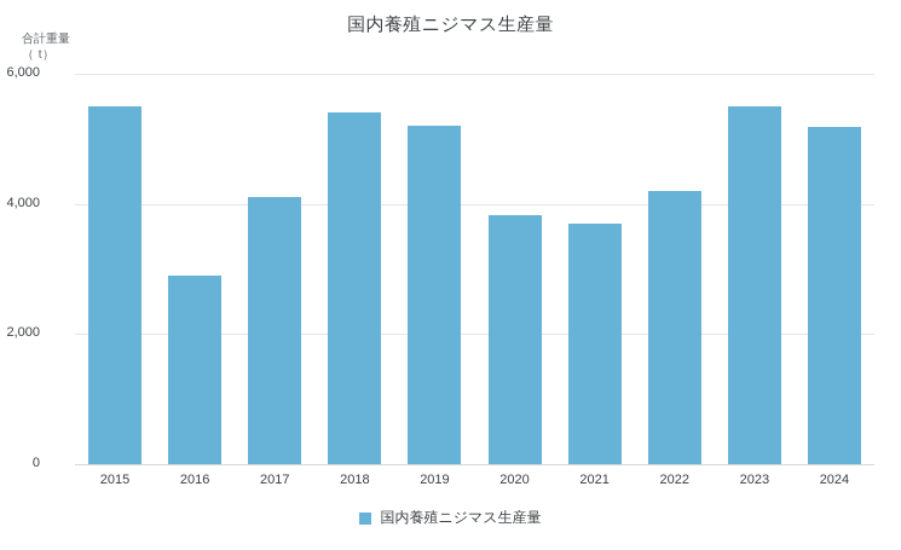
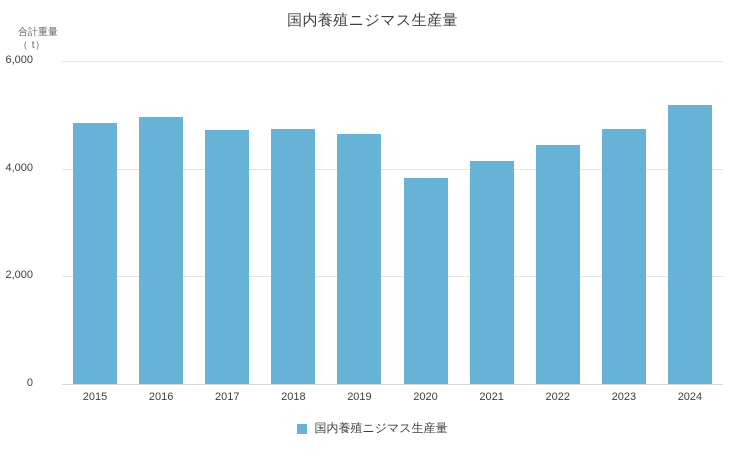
2015: 5500 -> 4800
2016: 2900 -> 5000
2017: 4100 -> 4700
2018: 5400 -> 4700
2019: 5200 -> 4600
2021: 3700 -> 4100
2022: 4200 -> 4400
2023: 5500 -> 4700
